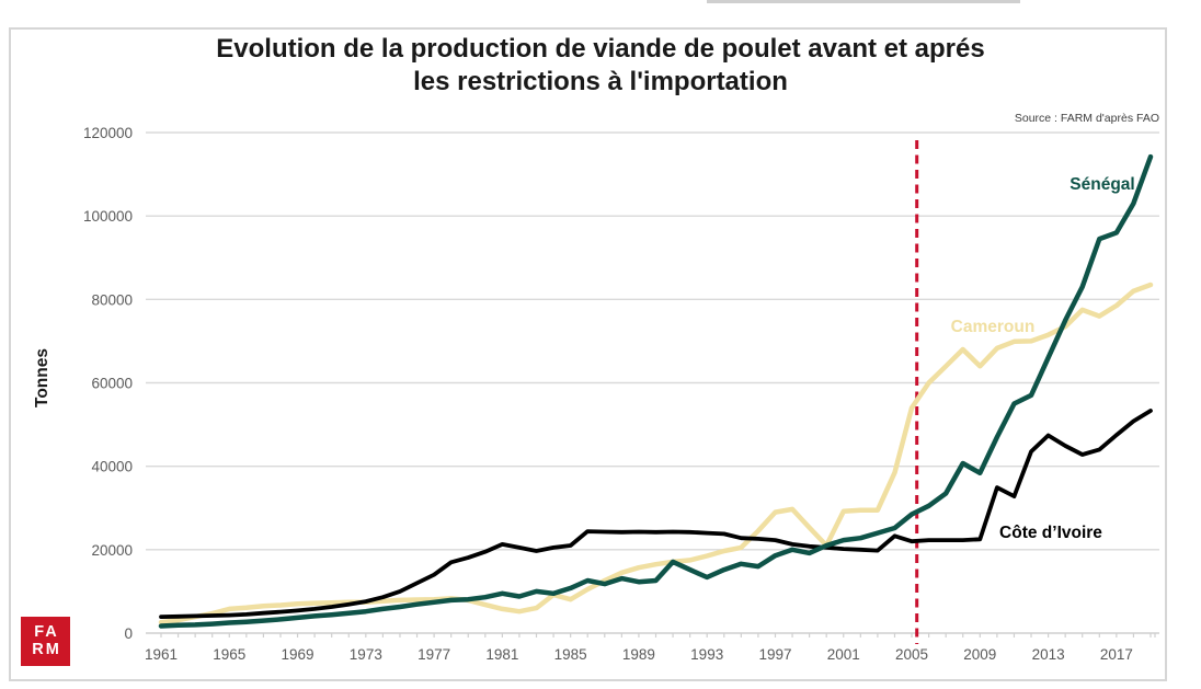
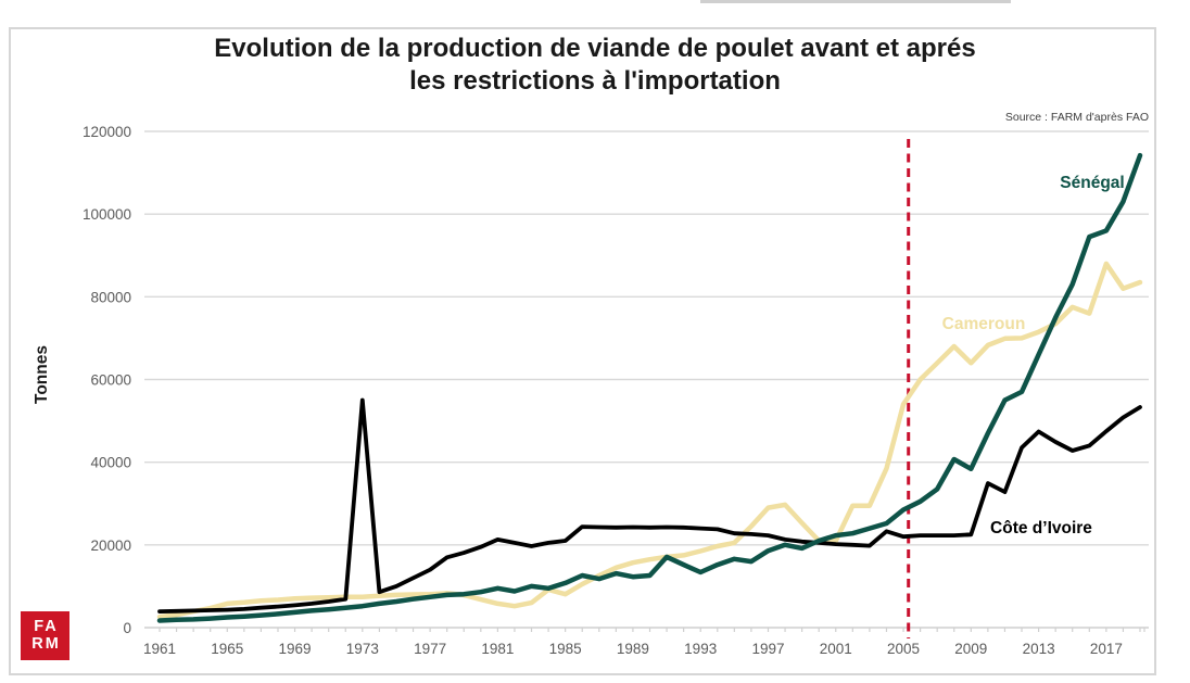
Côte d’Ivoire/1973: 8000 -> 55000
Cameroun/2001: 29000 -> 21000
Cameroun/2017: 78000 -> 88000
